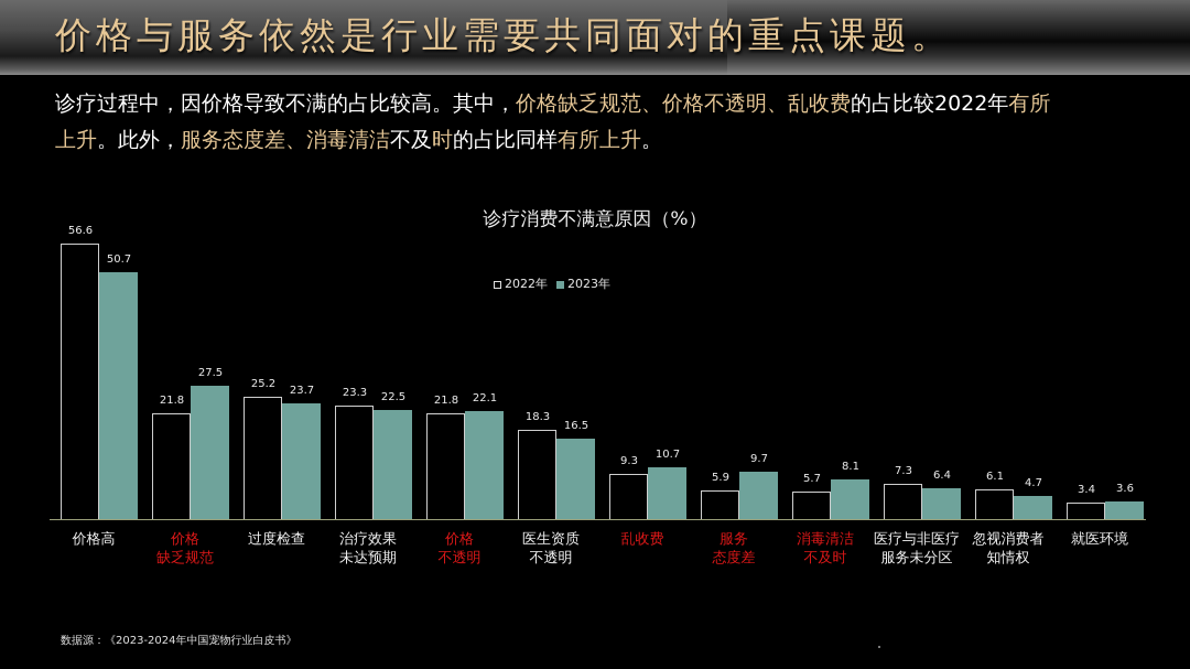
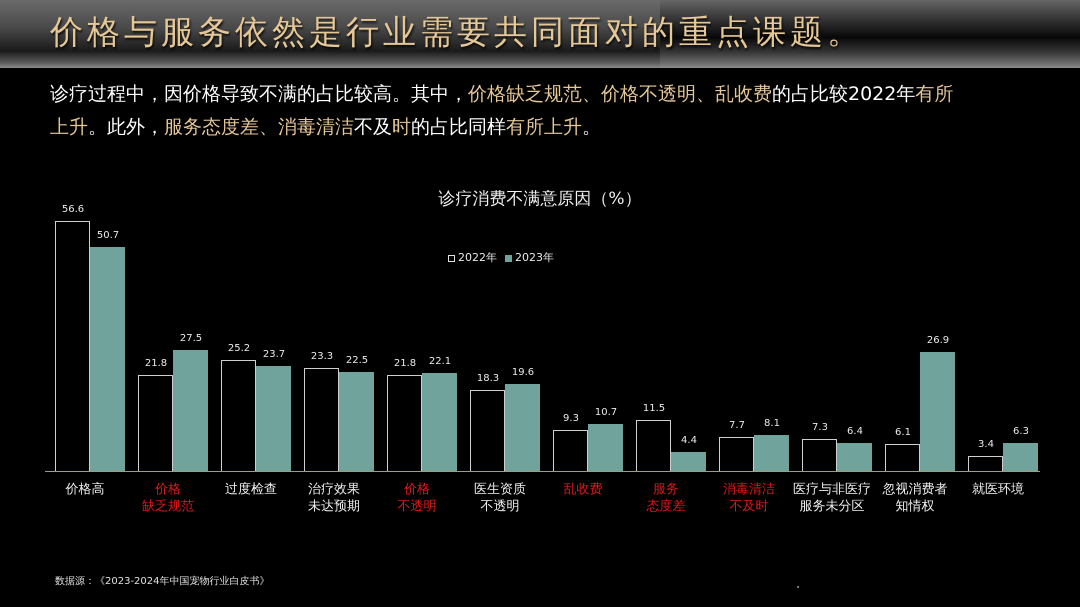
2023年/医生资质不透明: 16.5 -> 19.6
2022年/服务态度差: 5.9 -> 11.5
2023年/服务态度差: 9.7 -> 4.4
2022年/消毒清洁不及时: 5.7 -> 7.7
2023年/忽视消费者知情权: 4.7 -> 26.9
2023年/就医环境: 3.6 -> 6.3
